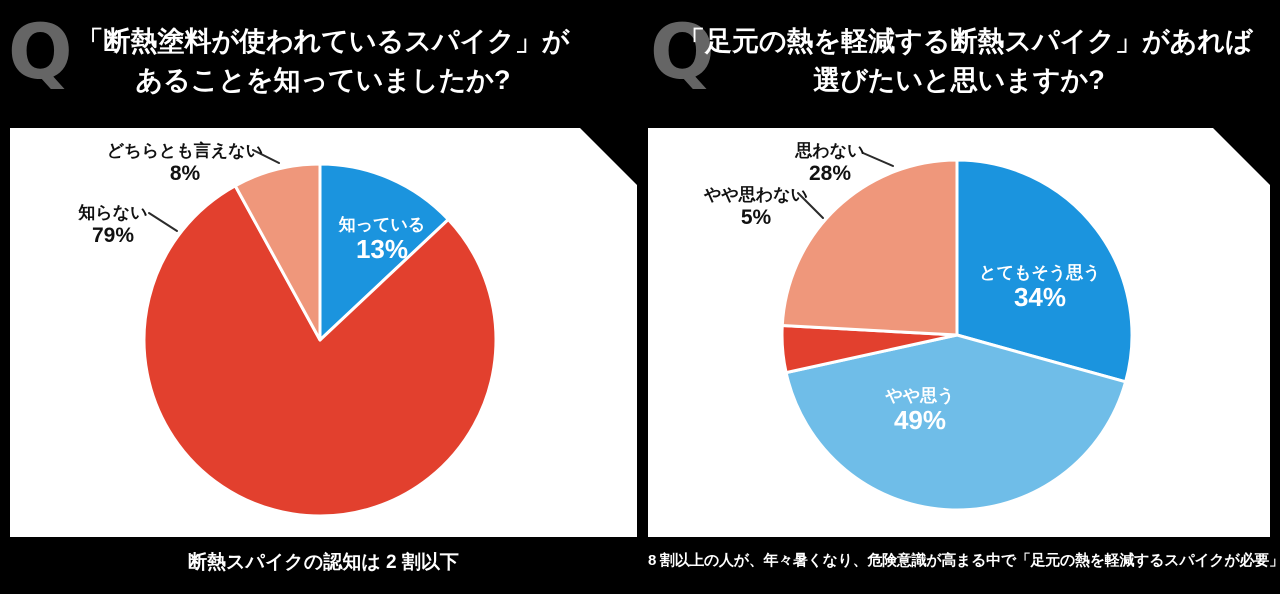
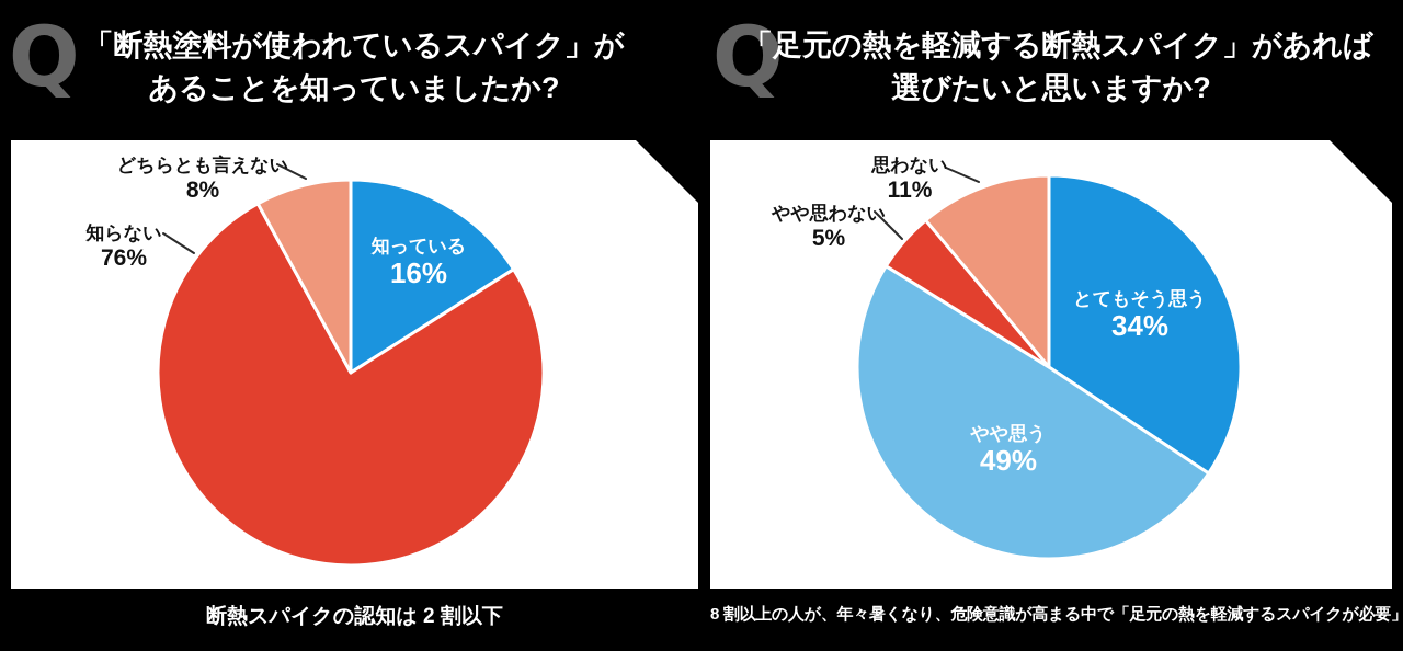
「断熱塗料が使われているスパイク」があることを知っていましたか?/知っている: 13% -> 16%
「断熱塗料が使われているスパイク」があることを知っていましたか?/知らない: 79% -> 76%
「足元の熱を軽減する断熱スパイク」があれば選びたいと思いますか?/思わない: 28% -> 11%
